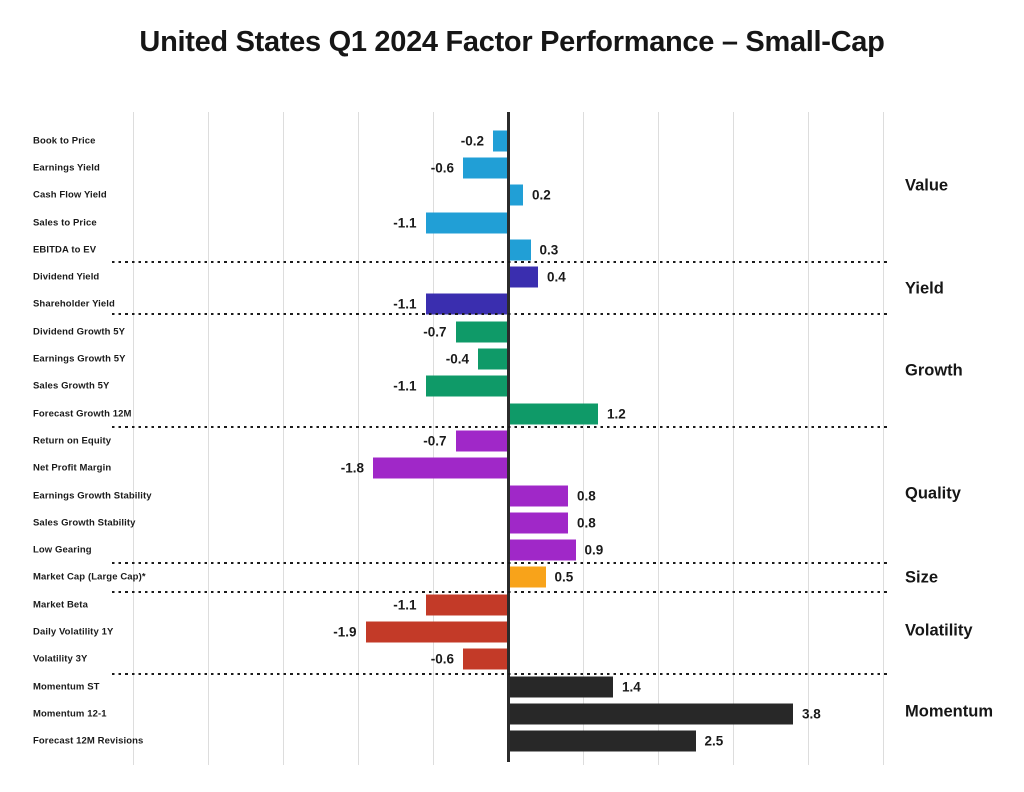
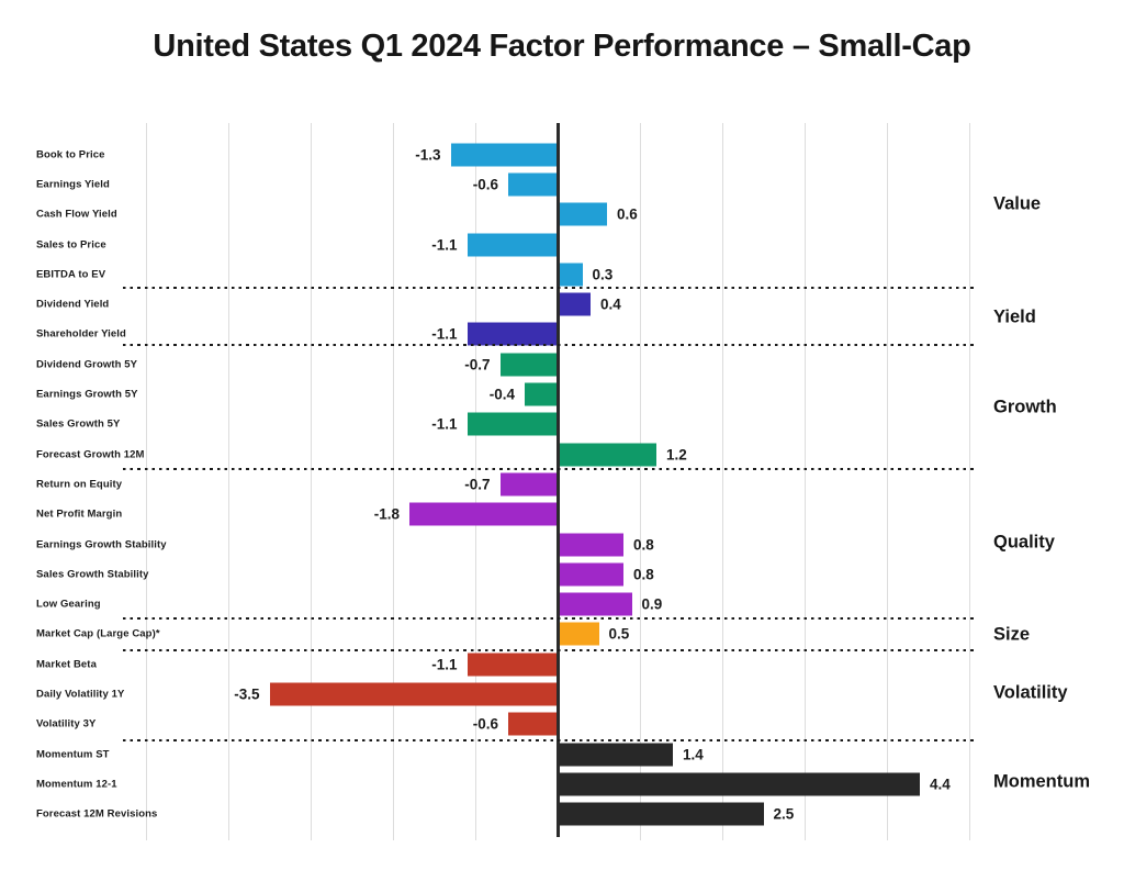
Book to Price: -0.2 -> -1.3
Cash Flow Yield: 0.2 -> 0.6
Daily Volatility 1Y: -1.9 -> -3.5
Momentum 12-1: 3.8 -> 4.4
